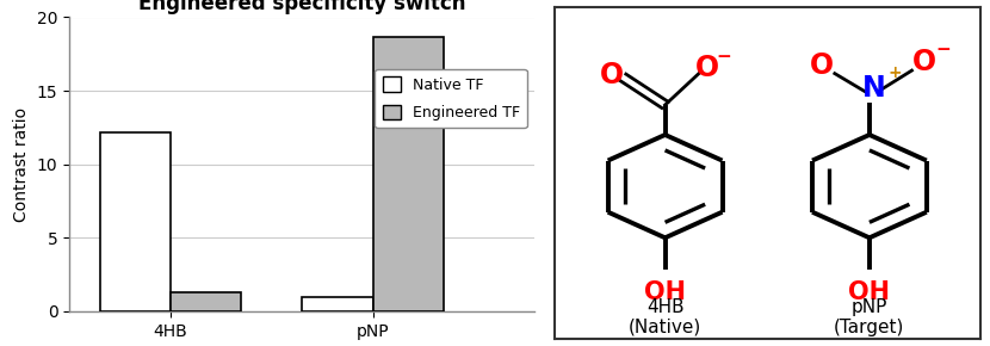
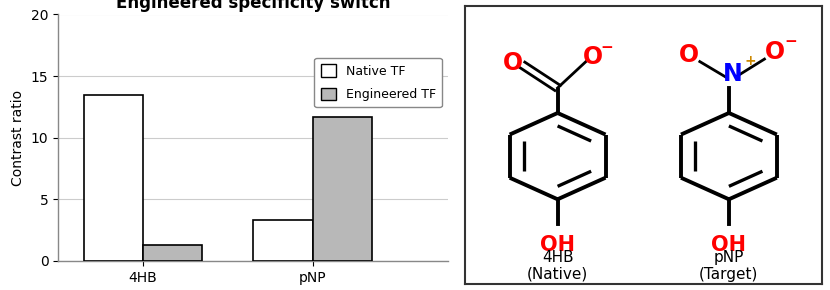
Native TF/4HB: 12.2 -> 13.5
Native TF/pNP: 1.0 -> 3.3
Engineered TF/pNP: 18.7 -> 11.7
